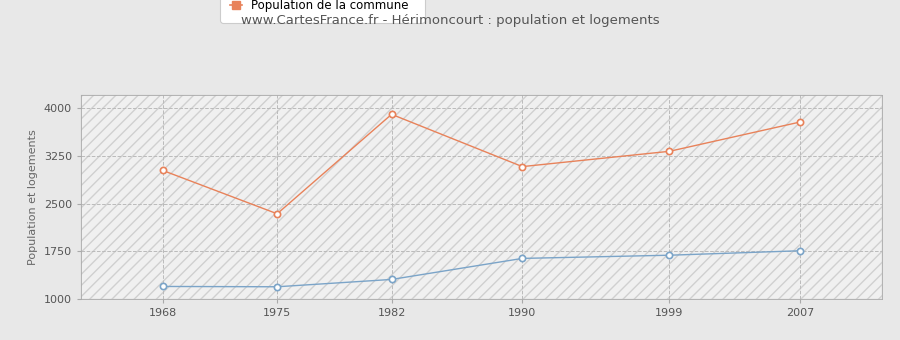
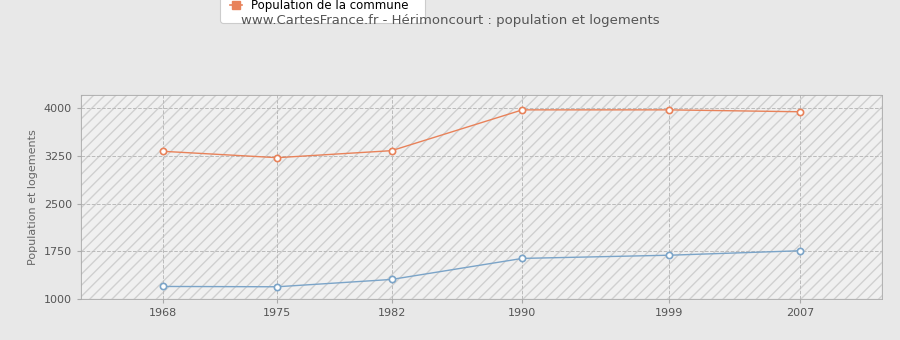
Population de la commune/1968: 3020 -> 3320
Population de la commune/1975: 2340 -> 3220
Population de la commune/1982: 3900 -> 3330
Population de la commune/1990: 3080 -> 3970
Population de la commune/1999: 3320 -> 3970
Population de la commune/2007: 3780 -> 3940
